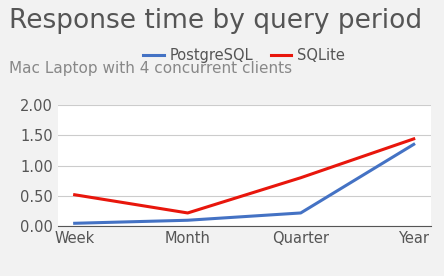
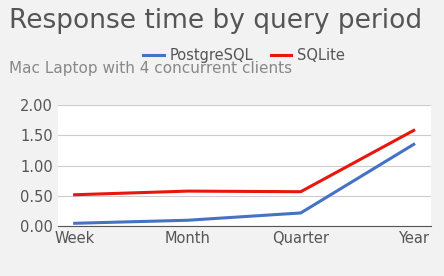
SQLite/Month: 0.22 -> 0.58
SQLite/Quarter: 0.80 -> 0.57
SQLite/Year: 1.44 -> 1.58
